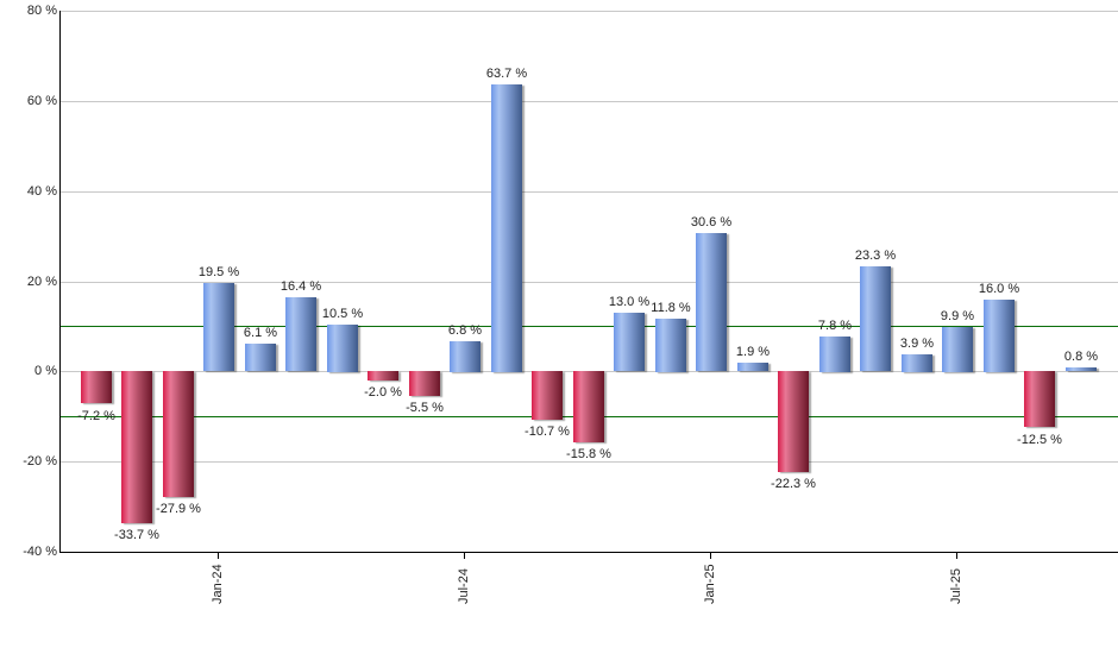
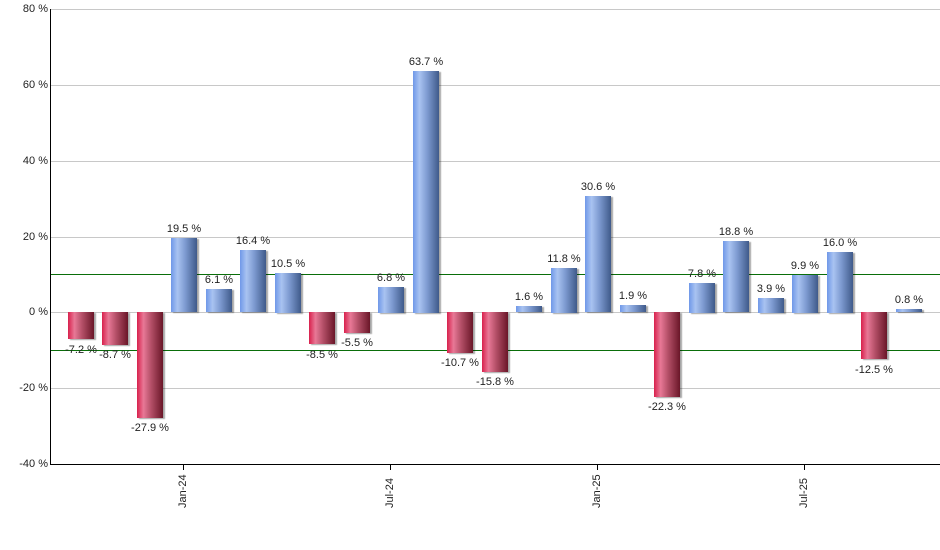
Jan-24: -33.7 -> -8.7
Jul-24: -2.0 -> -8.5
Jan-25: 13.0 -> 1.6
Jul-25: 23.3 -> 18.8
